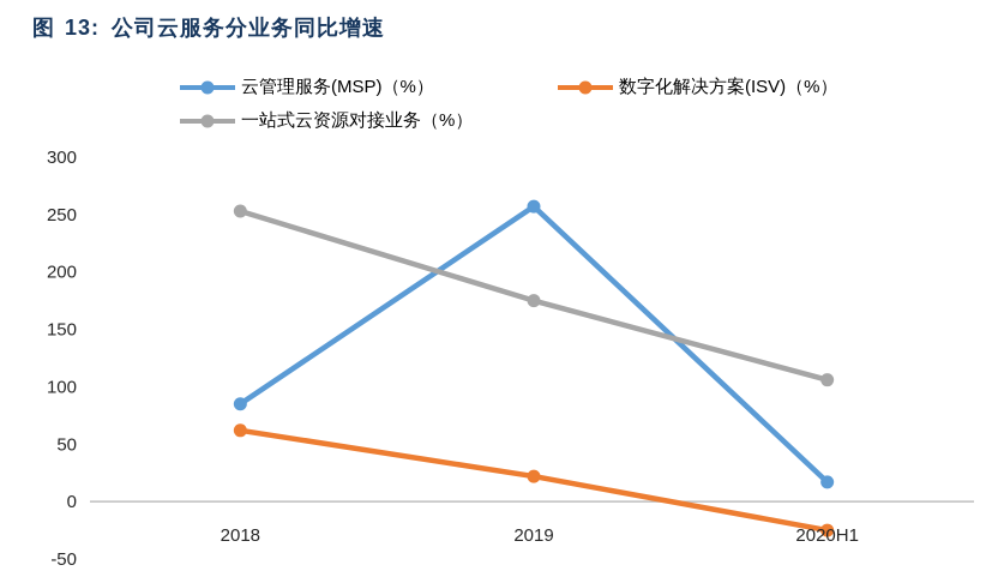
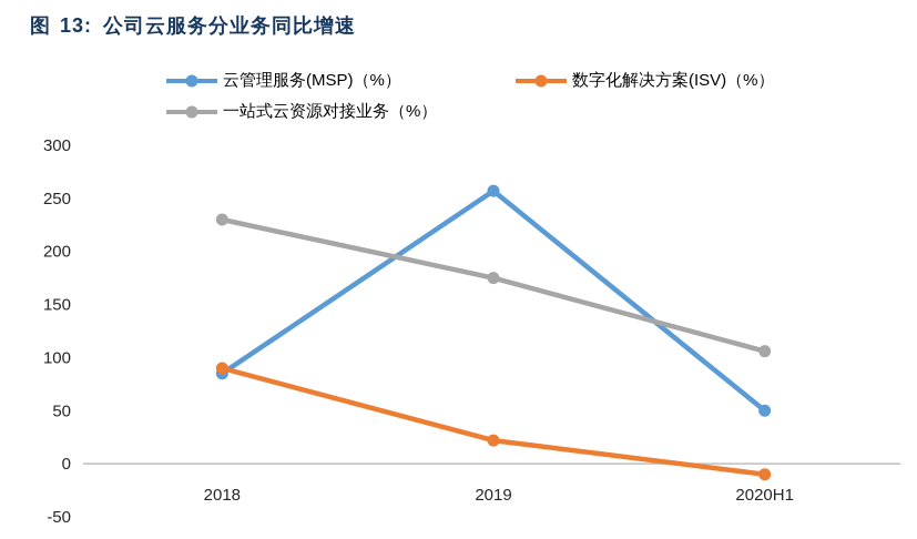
数字化解决方案(ISV)（%）/2018: 60 -> 90
一站式云资源对接业务（%）/2018: 250 -> 230
云管理服务(MSP)（%）/2020H1: 20 -> 50
数字化解决方案(ISV)（%）/2020H1: -20 -> -10
